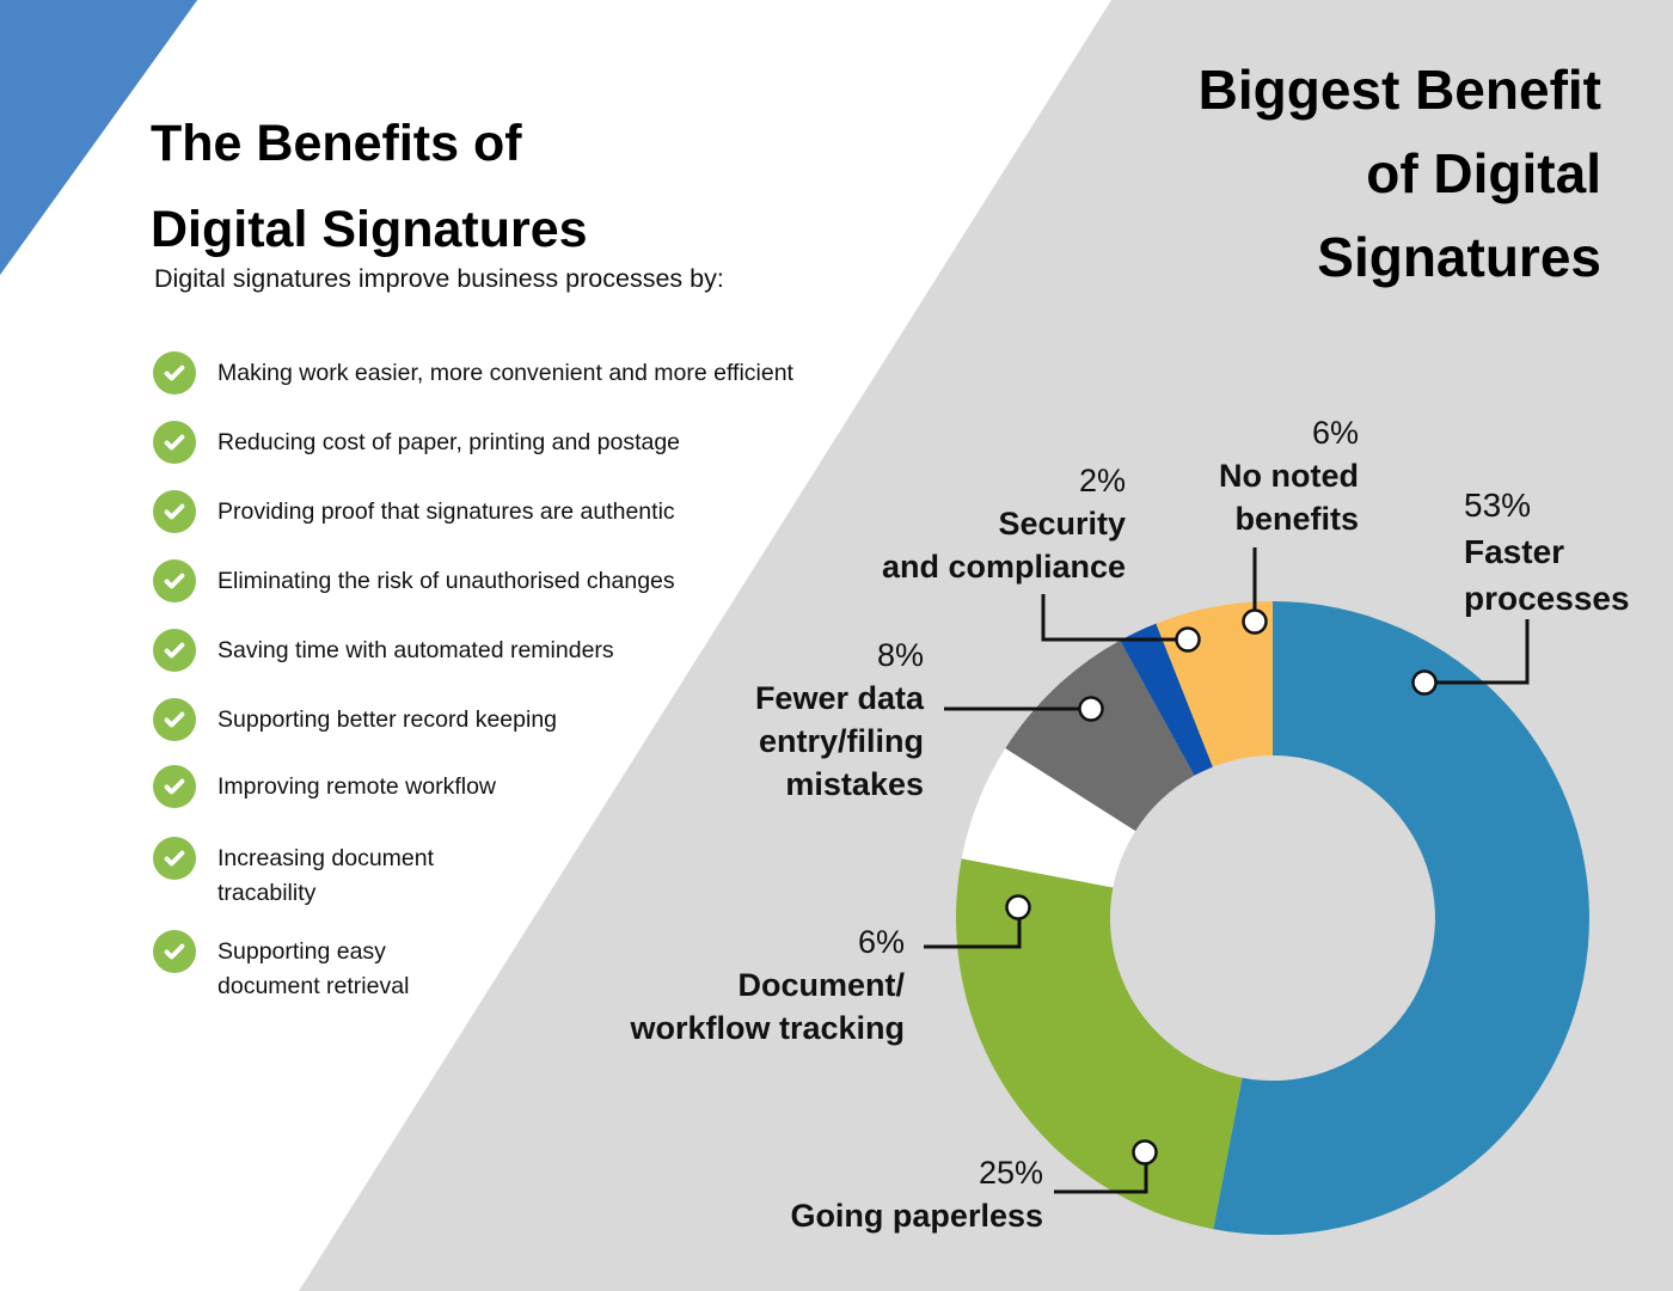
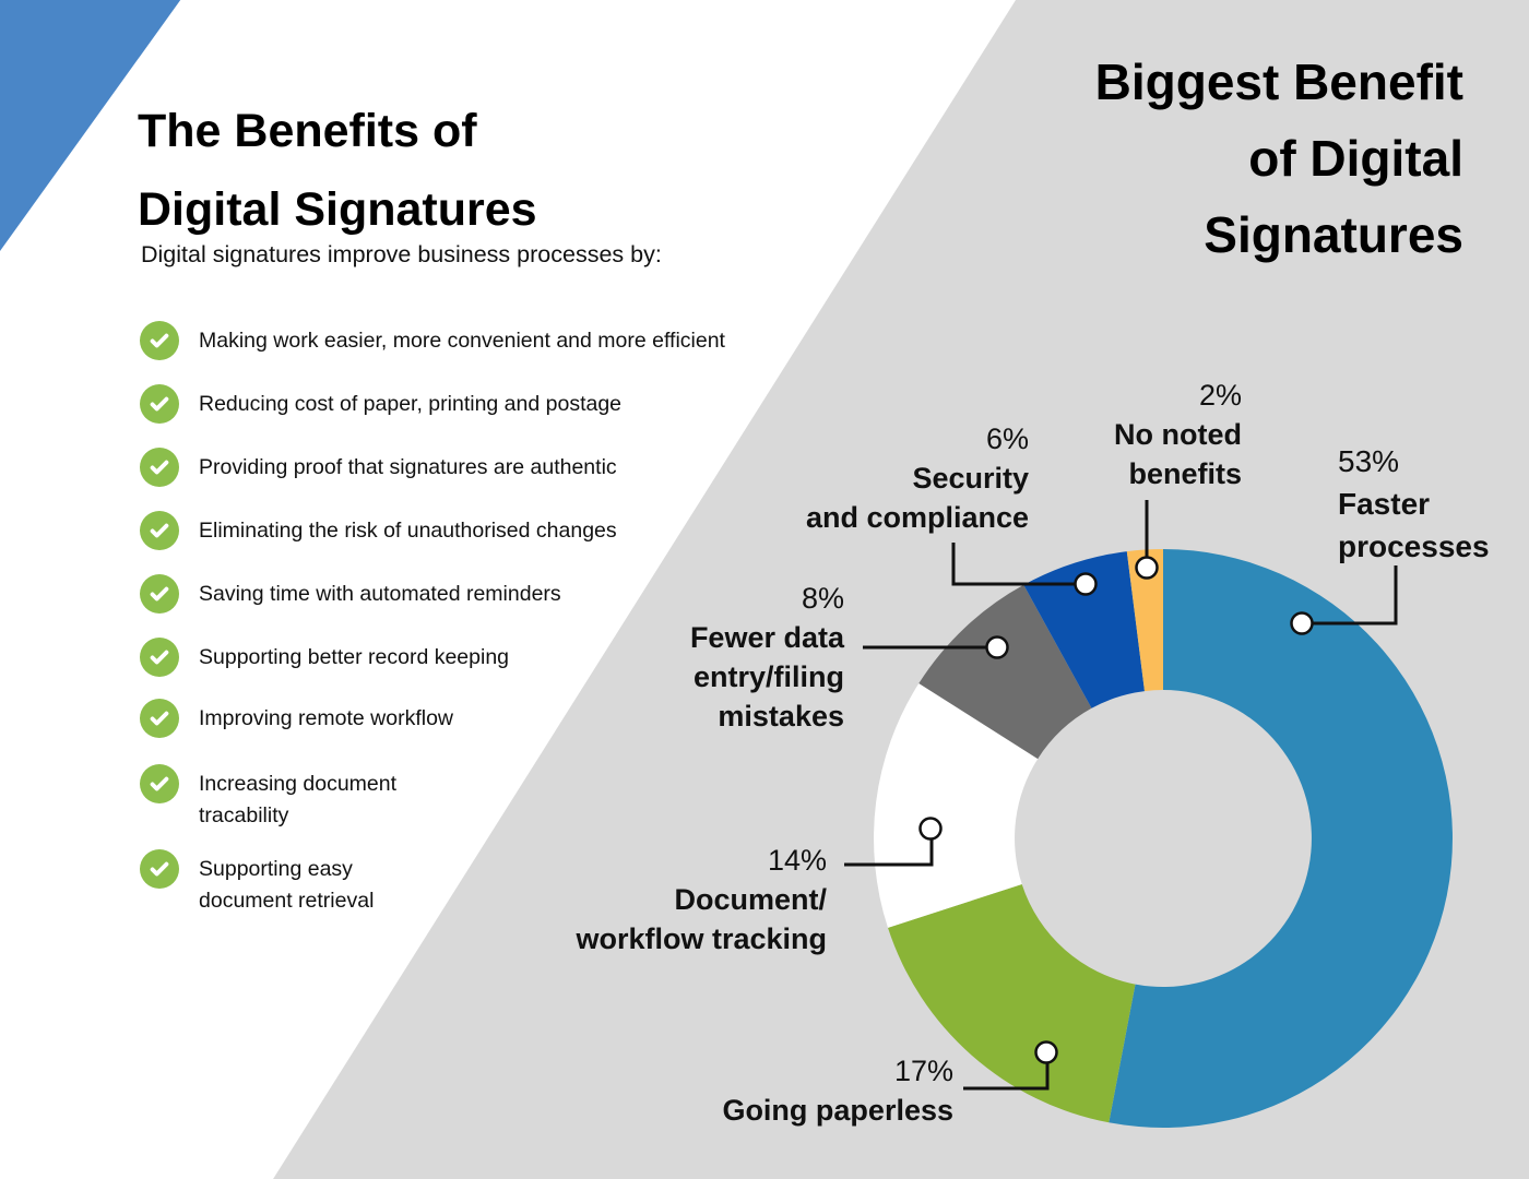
Going paperless: 25% -> 17%
Document/workflow tracking: 6% -> 14%
Security and compliance: 2% -> 6%
No noted benefits: 6% -> 2%
